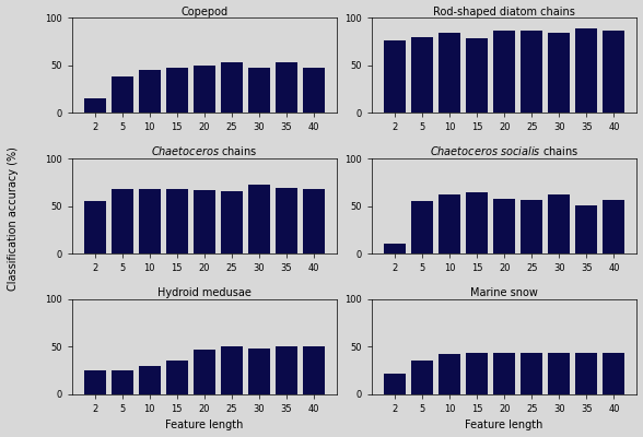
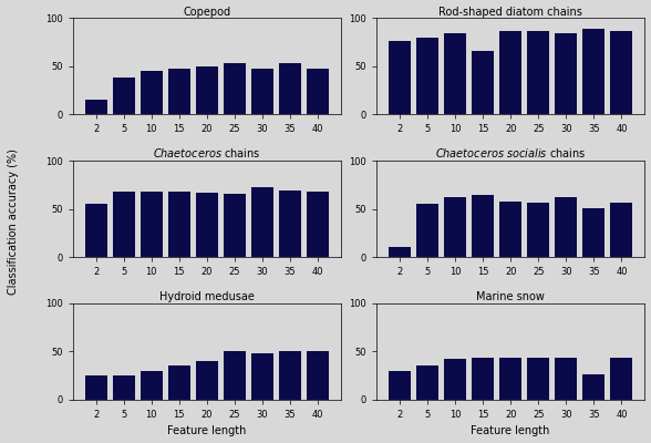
Rod-shaped diatom chains/15: 79 -> 66
Hydroid medusae/20: 47 -> 40
Marine snow/2: 22 -> 30
Marine snow/35: 43 -> 26
